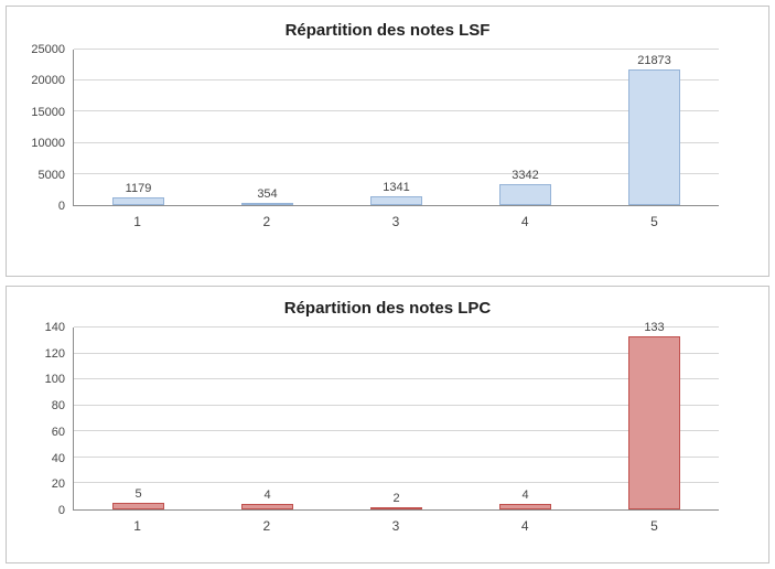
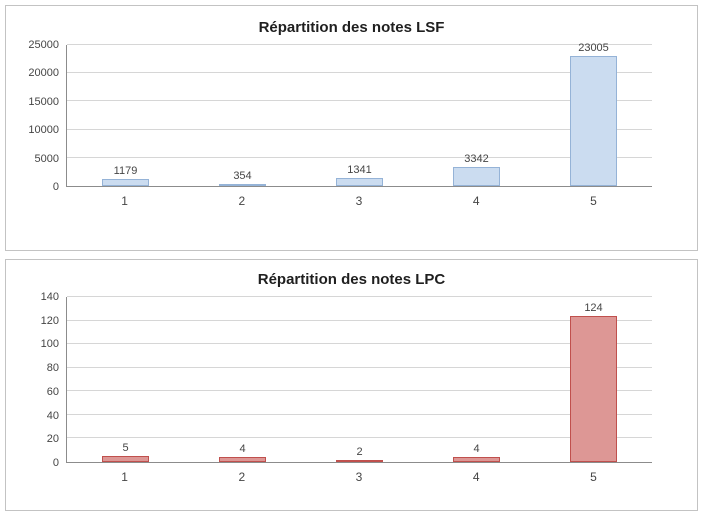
Répartition des notes LSF/5: 21873 -> 23005
Répartition des notes LPC/5: 133 -> 124
